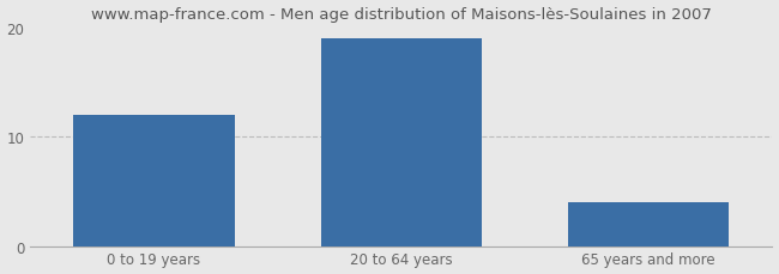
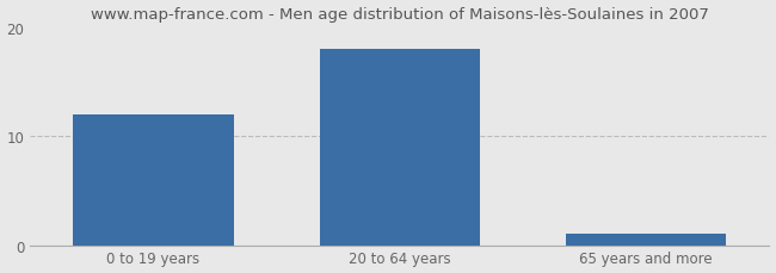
20 to 64 years: 19 -> 18
65 years and more: 4 -> 1
